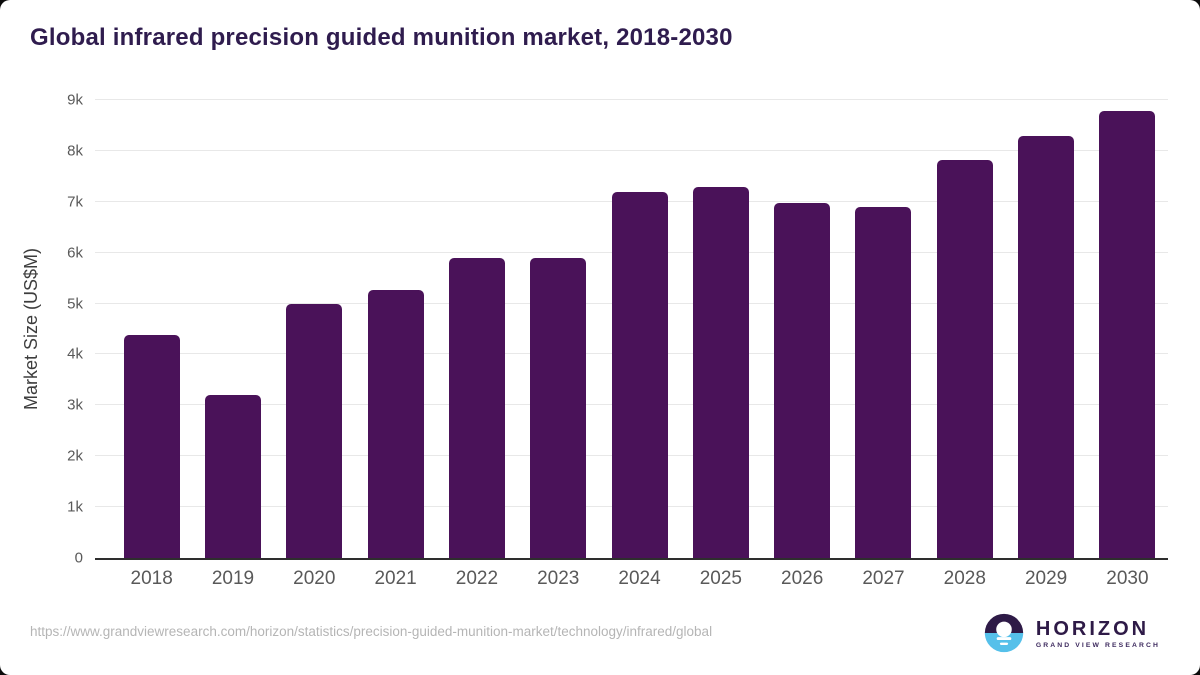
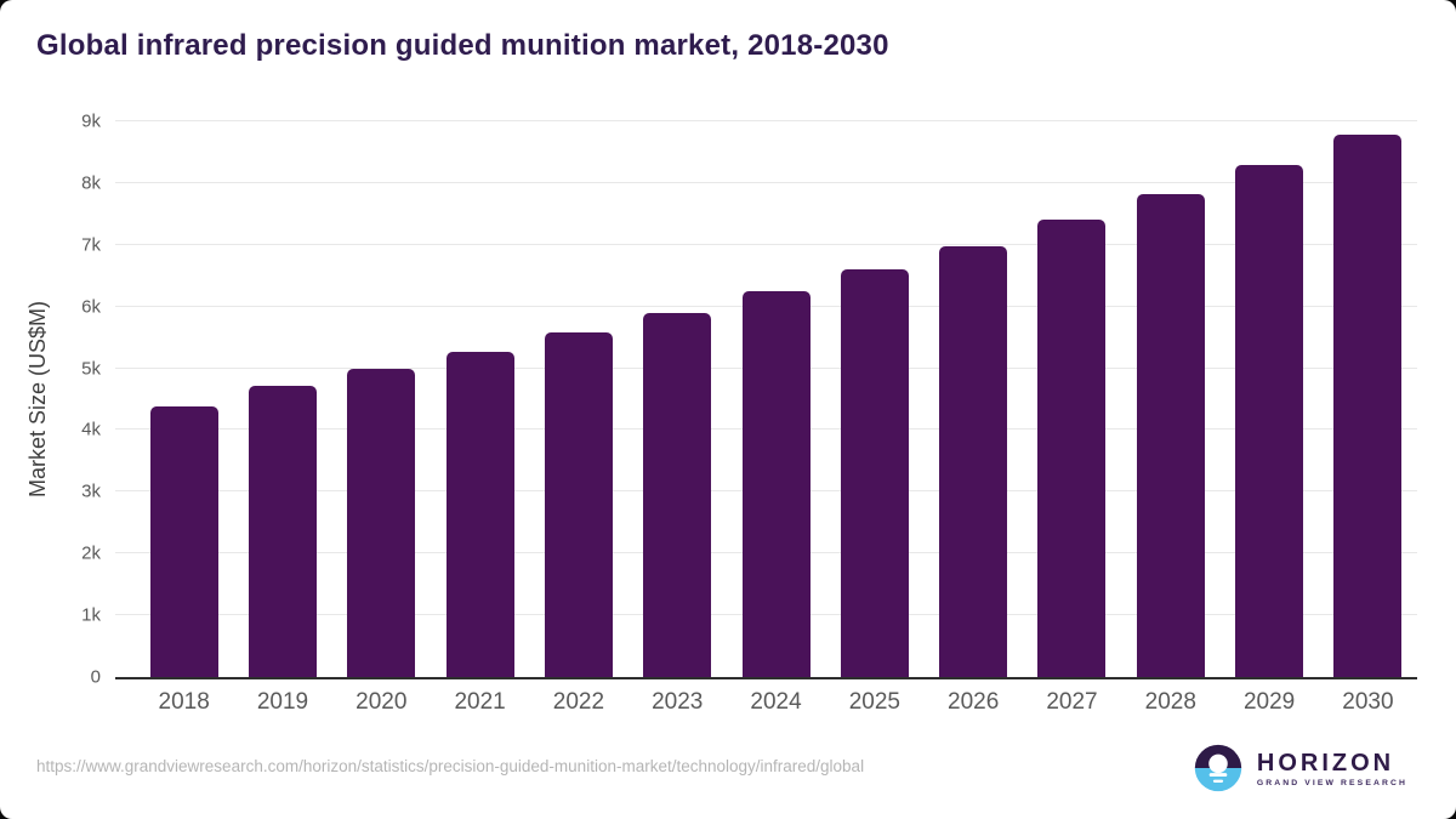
2019: 3.2k -> 4.7k
2022: 5.9k -> 5.6k
2024: 7.2k -> 6.2k
2025: 7.3k -> 6.6k
2027: 6.9k -> 7.4k
